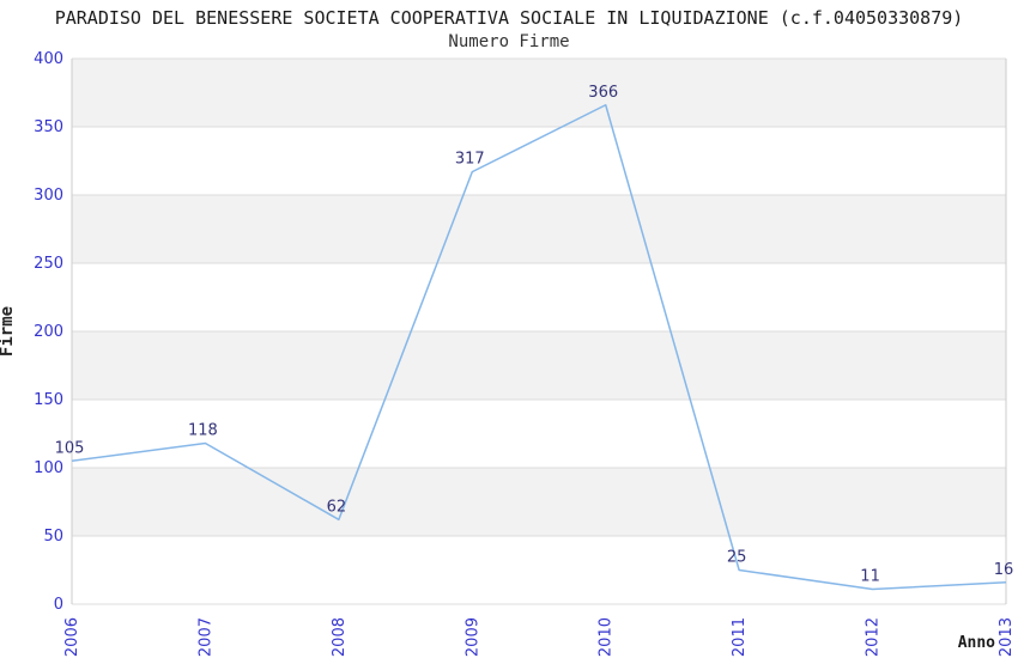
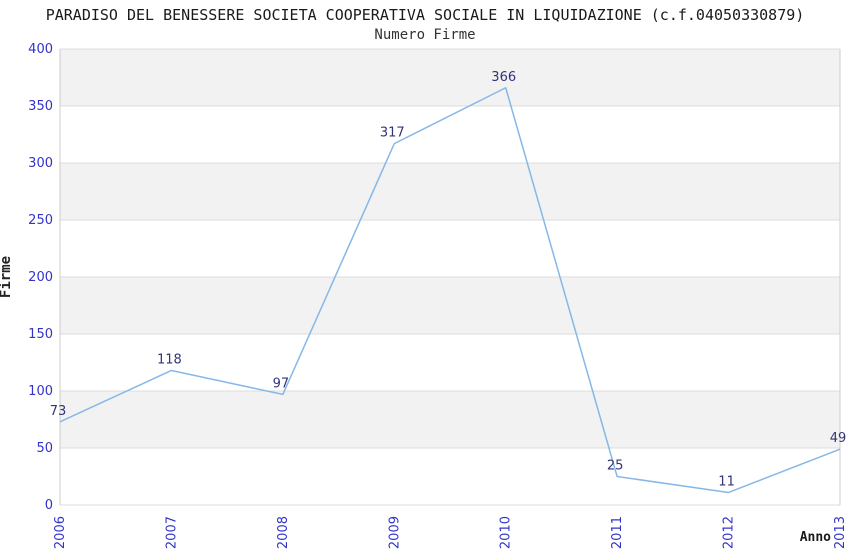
2006: 105 -> 73
2008: 62 -> 97
2013: 16 -> 49
